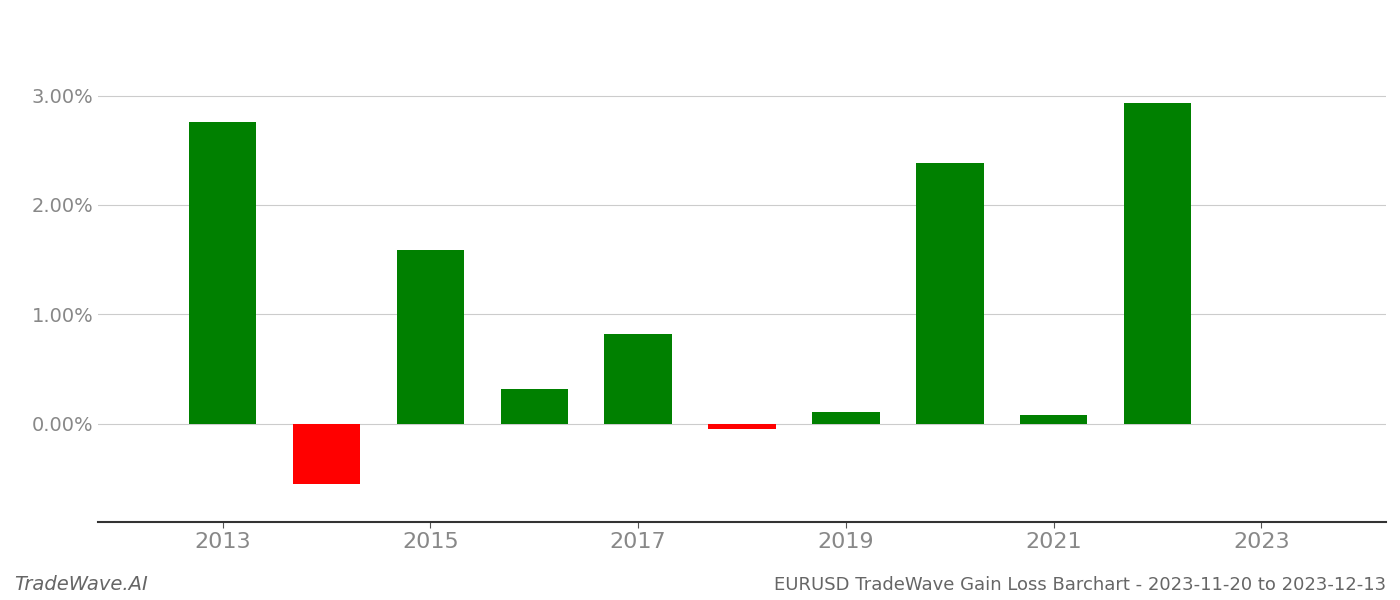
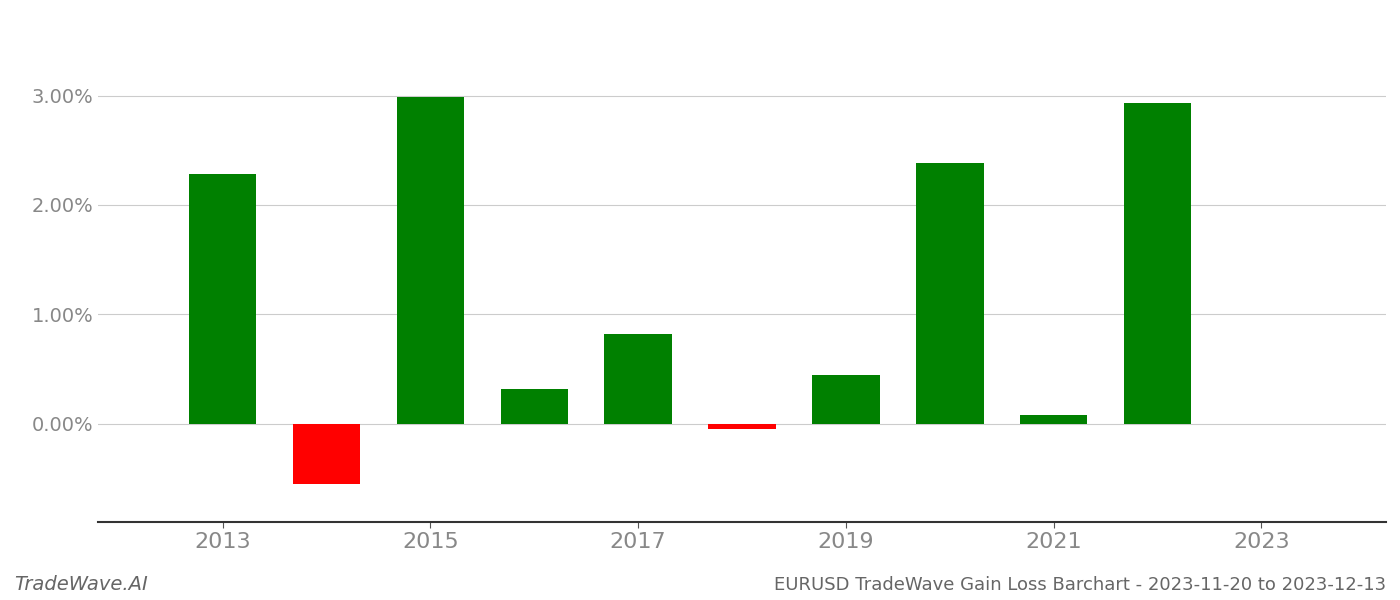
2013: 2.76% -> 2.28%
2015: 1.59% -> 2.99%
2019: 0.11% -> 0.44%
